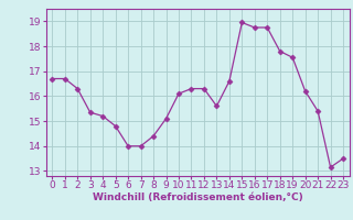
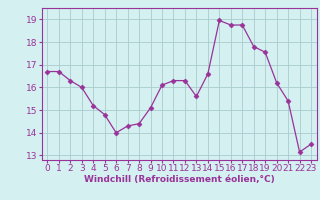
3: 15.35 -> 16.00
7: 14.00 -> 14.30
